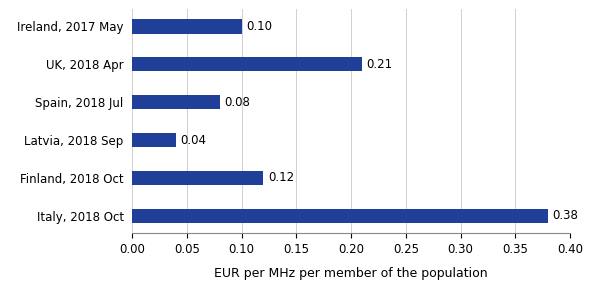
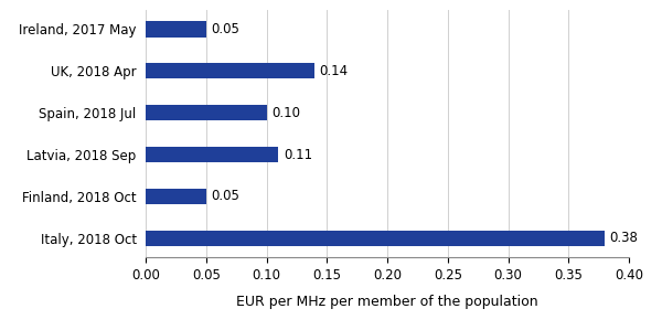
Ireland, 2017 May: 0.10 -> 0.05
UK, 2018 Apr: 0.21 -> 0.14
Spain, 2018 Jul: 0.08 -> 0.10
Latvia, 2018 Sep: 0.04 -> 0.11
Finland, 2018 Oct: 0.12 -> 0.05
